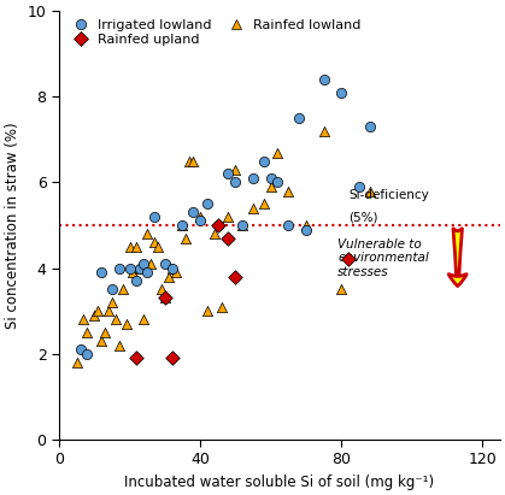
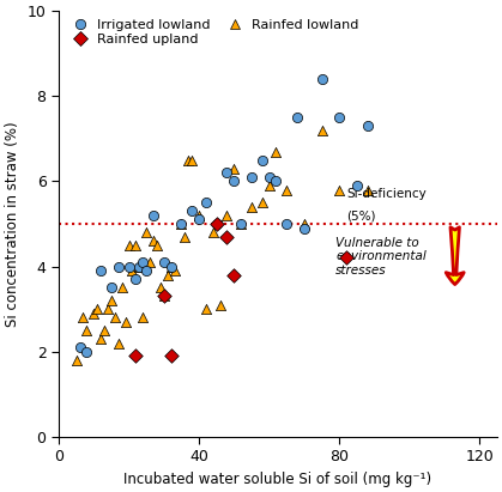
Irrigated lowland/80: 8.1 -> 7.5
Rainfed lowland/80: 3.5 -> 5.8
